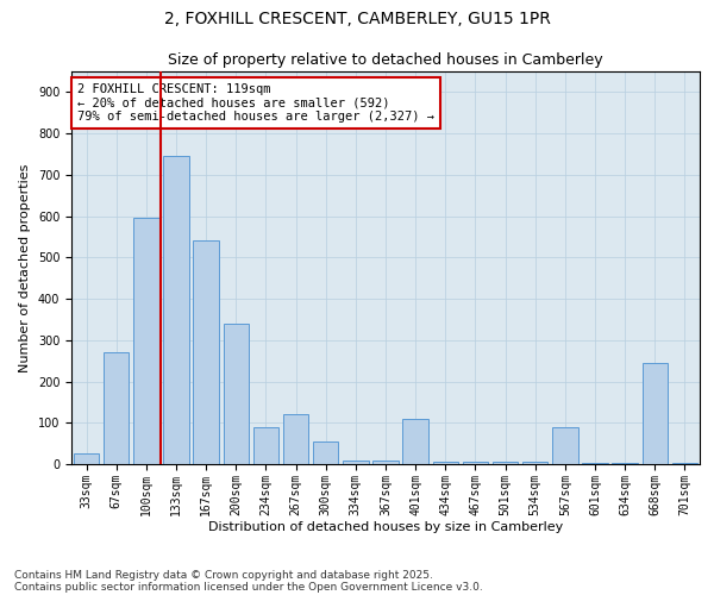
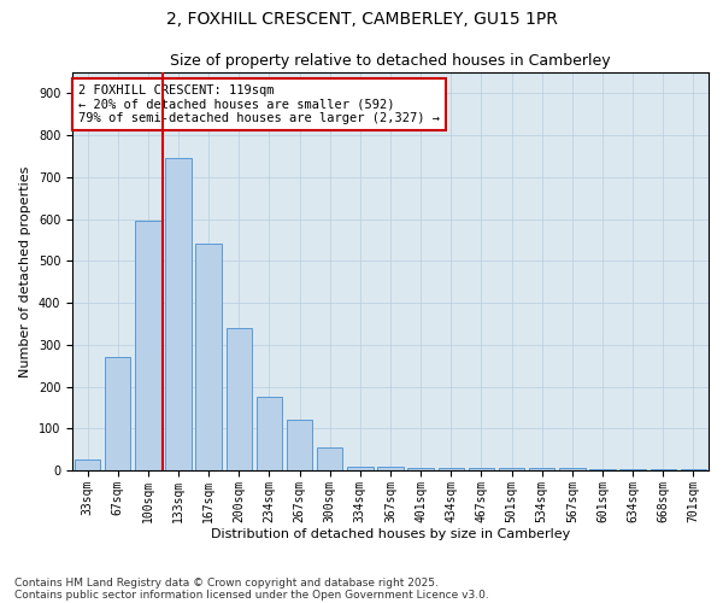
234sqm: 90 -> 175
401sqm: 110 -> 5
567sqm: 90 -> 5
668sqm: 245 -> 3
